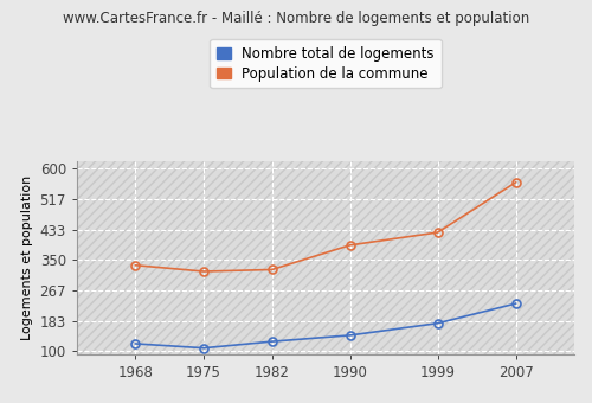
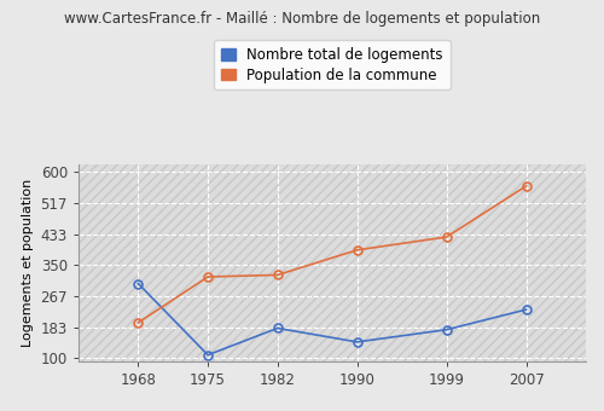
Nombre total de logements/1968: 120 -> 300
Population de la commune/1968: 335 -> 195
Nombre total de logements/1982: 126 -> 180
